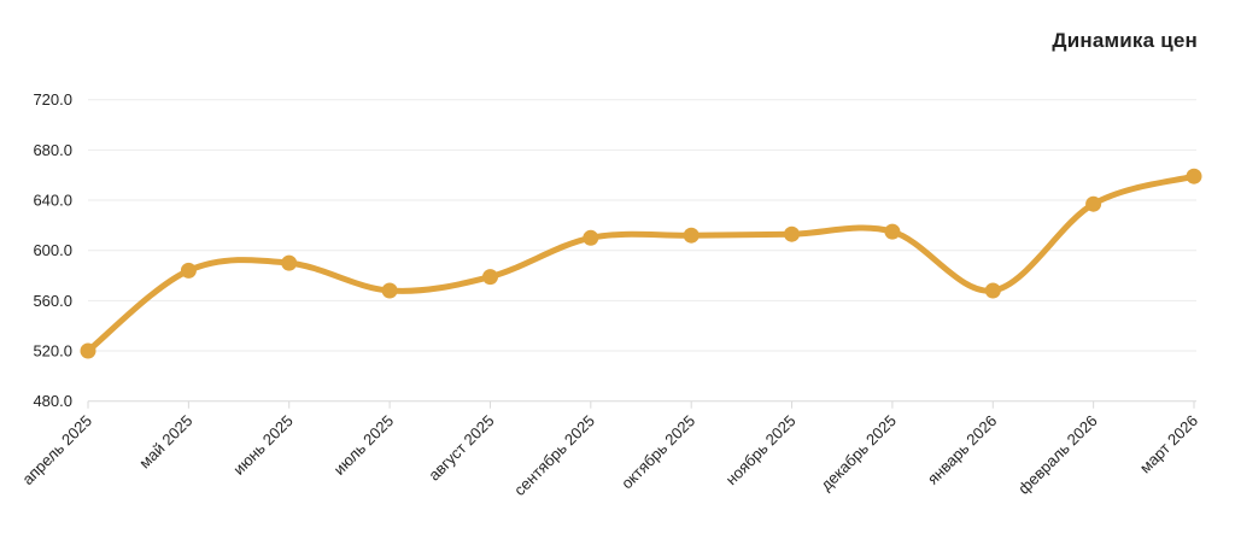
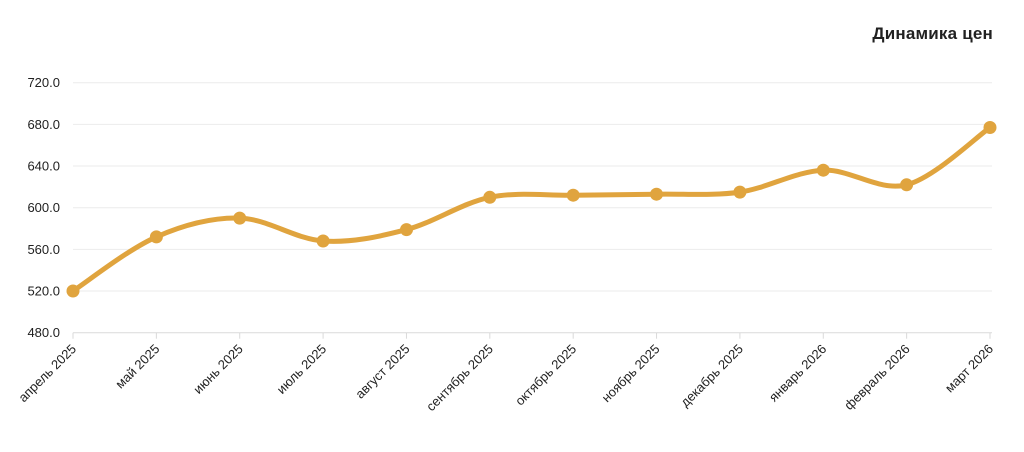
май 2025: 584 -> 572
январь 2026: 568 -> 636
февраль 2026: 637 -> 622
март 2026: 659 -> 677
